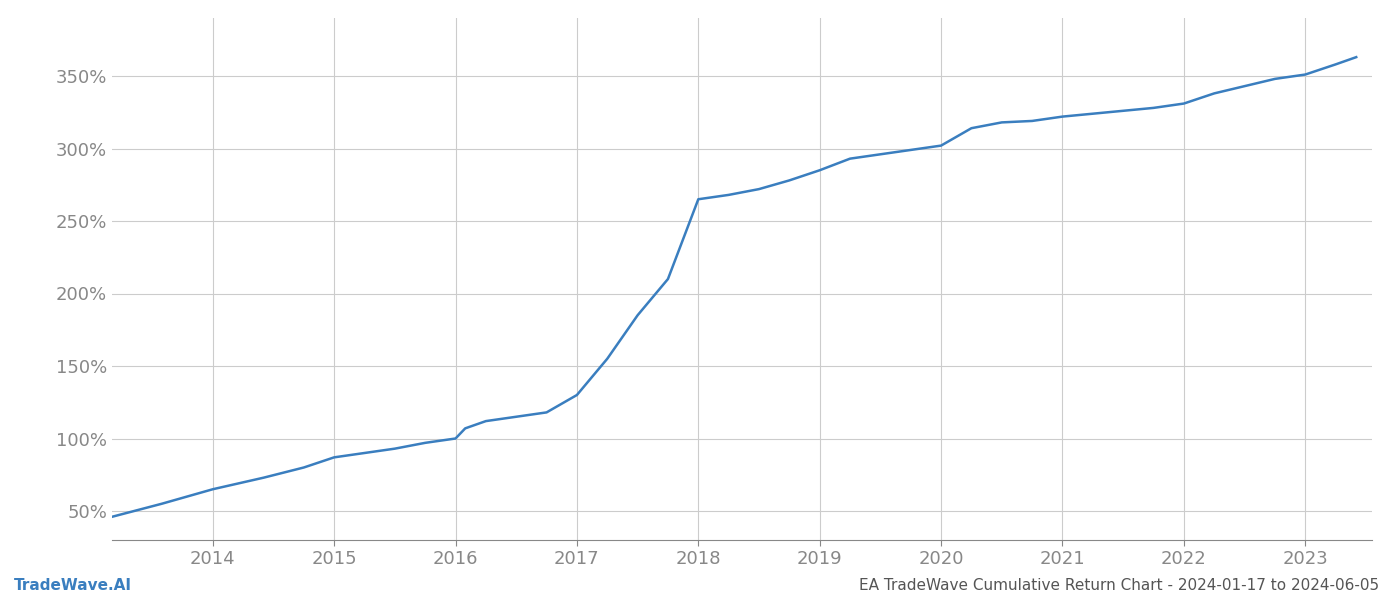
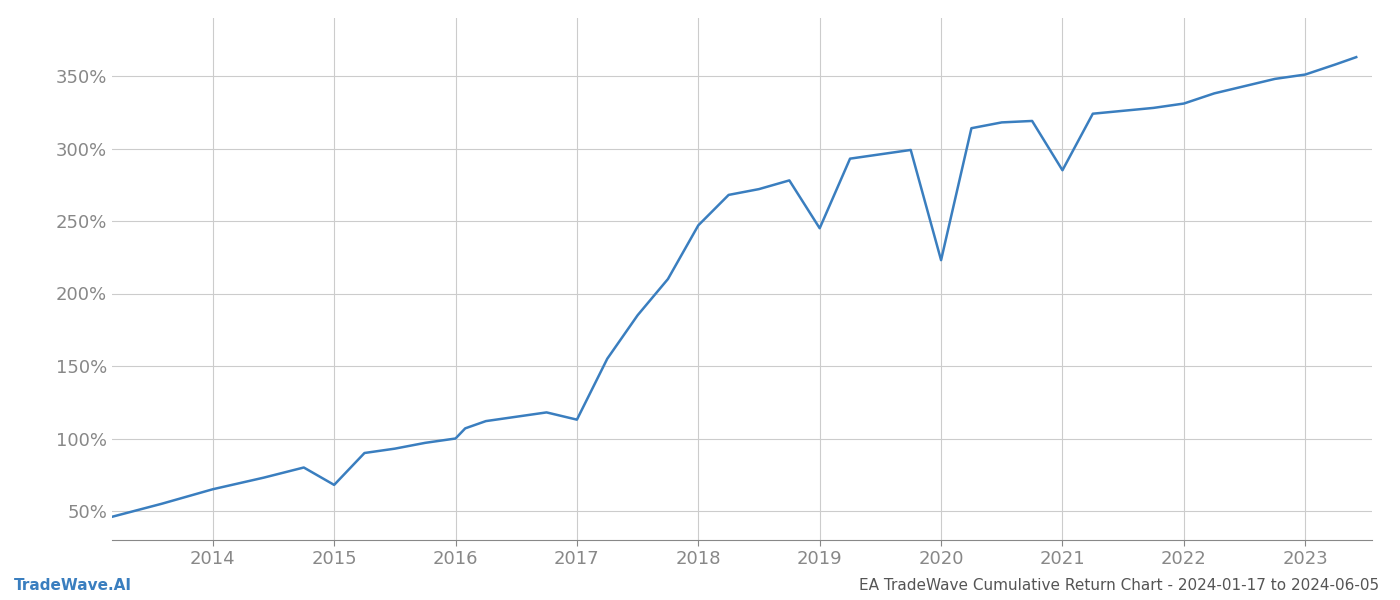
2015: 87% -> 68%
2017: 130% -> 113%
2018: 265% -> 247%
2019: 285% -> 245%
2020: 302% -> 223%
2021: 322% -> 285%
